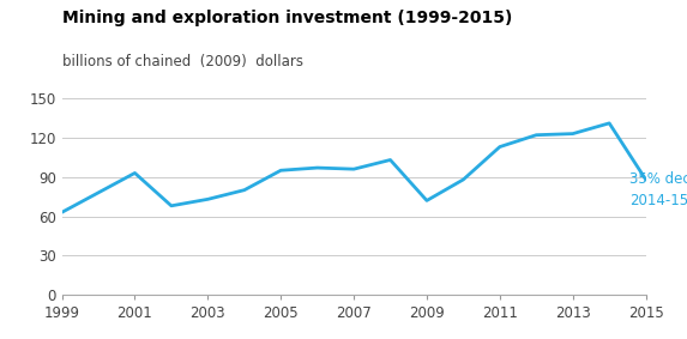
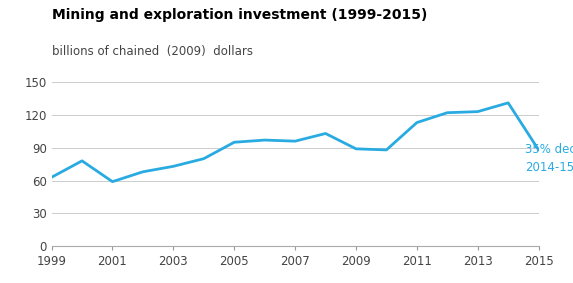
2001: 93 -> 59
2009: 72 -> 89
